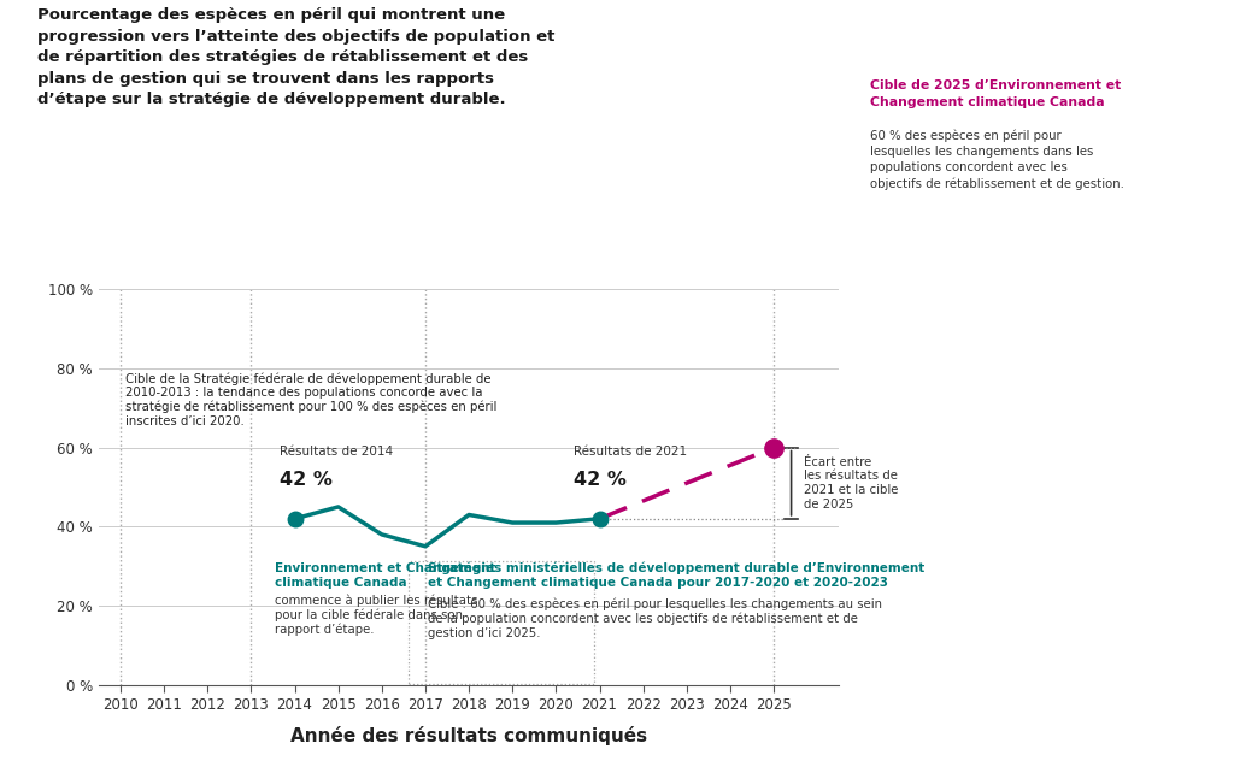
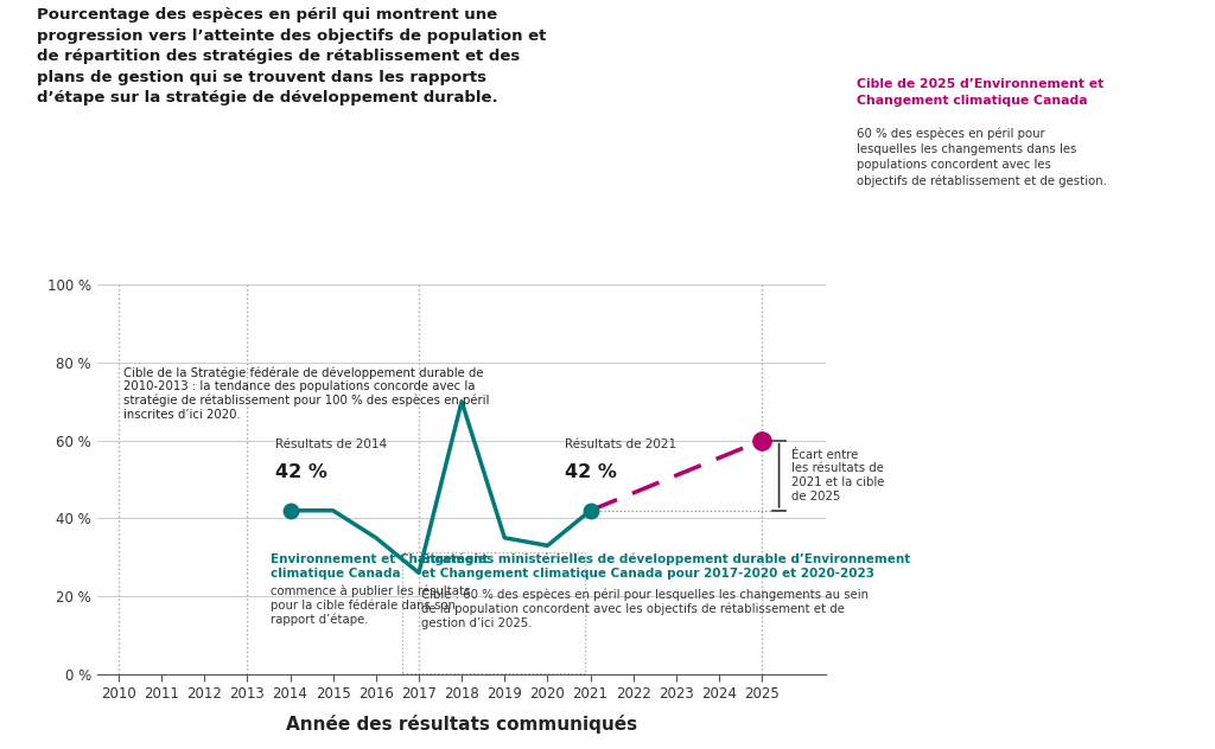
2015: 45 % -> 42 %
2016: 38 % -> 35 %
2017: 35 % -> 26 %
2018: 43 % -> 70 %
2019: 41 % -> 35 %
2020: 41 % -> 33 %
